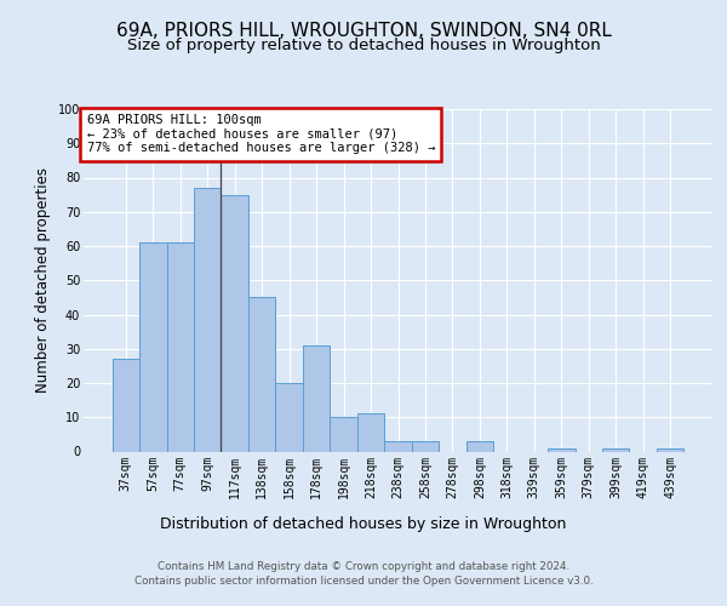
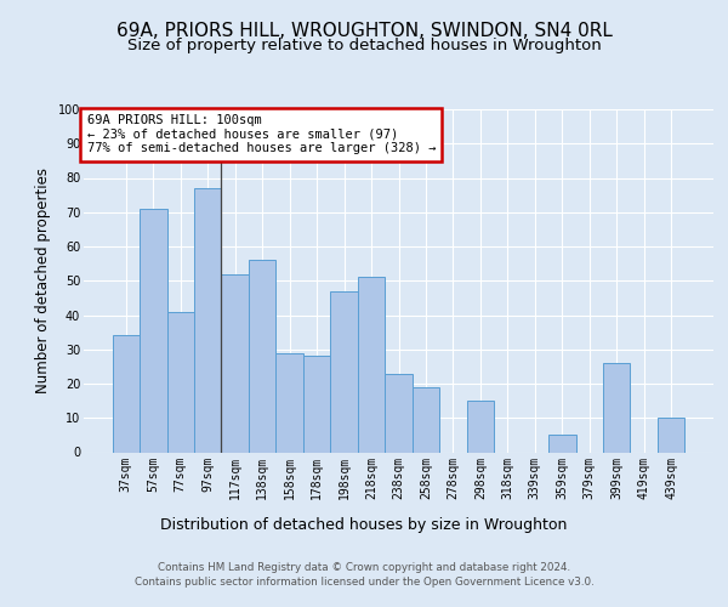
37sqm: 27 -> 34
57sqm: 61 -> 71
77sqm: 61 -> 41
117sqm: 75 -> 52
138sqm: 45 -> 56
158sqm: 20 -> 29
178sqm: 31 -> 28
198sqm: 10 -> 47
218sqm: 11 -> 51
238sqm: 3 -> 23
258sqm: 3 -> 19
298sqm: 3 -> 15
359sqm: 1 -> 5
399sqm: 1 -> 26
439sqm: 1 -> 10
